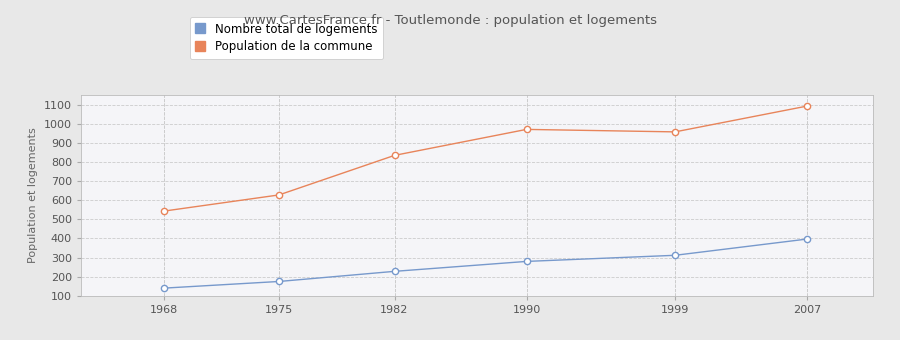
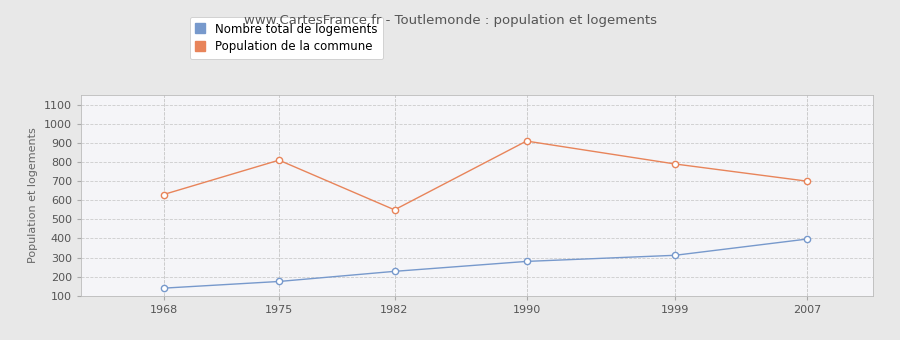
Population de la commune/1968: 540 -> 630
Population de la commune/1975: 630 -> 810
Population de la commune/1982: 840 -> 550
Population de la commune/1990: 970 -> 910
Population de la commune/1999: 960 -> 790
Population de la commune/2007: 1090 -> 700
